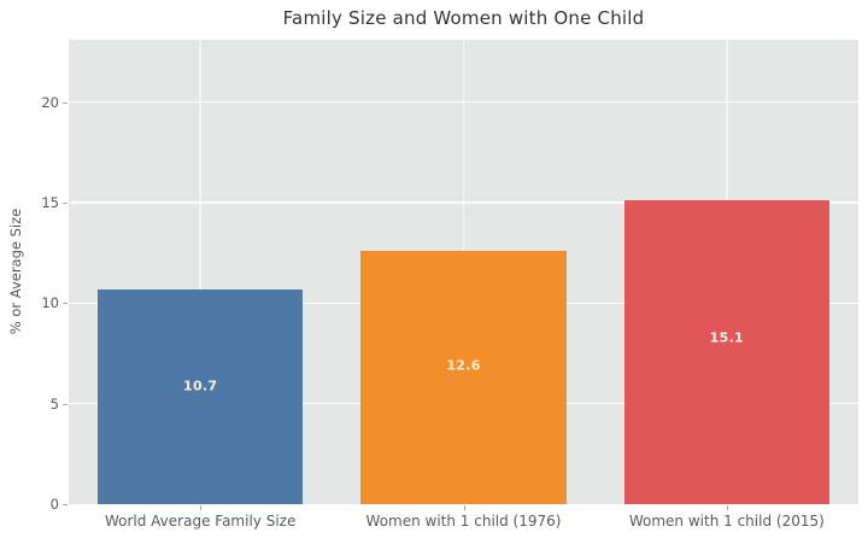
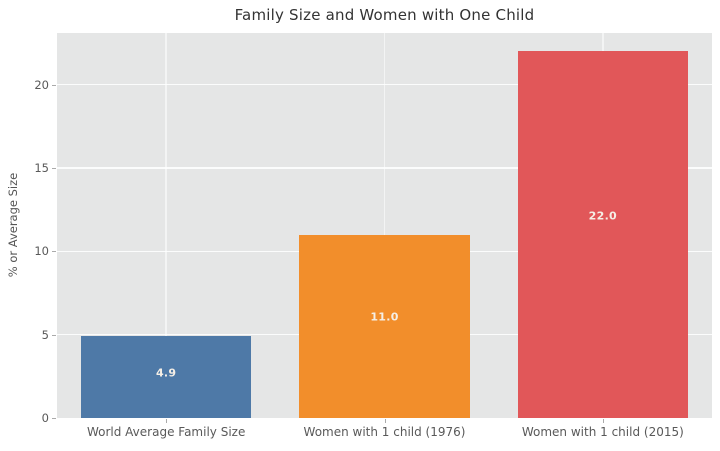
World Average Family Size: 10.7 -> 4.9
Women with 1 child (1976): 12.6 -> 11.0
Women with 1 child (2015): 15.1 -> 22.0
